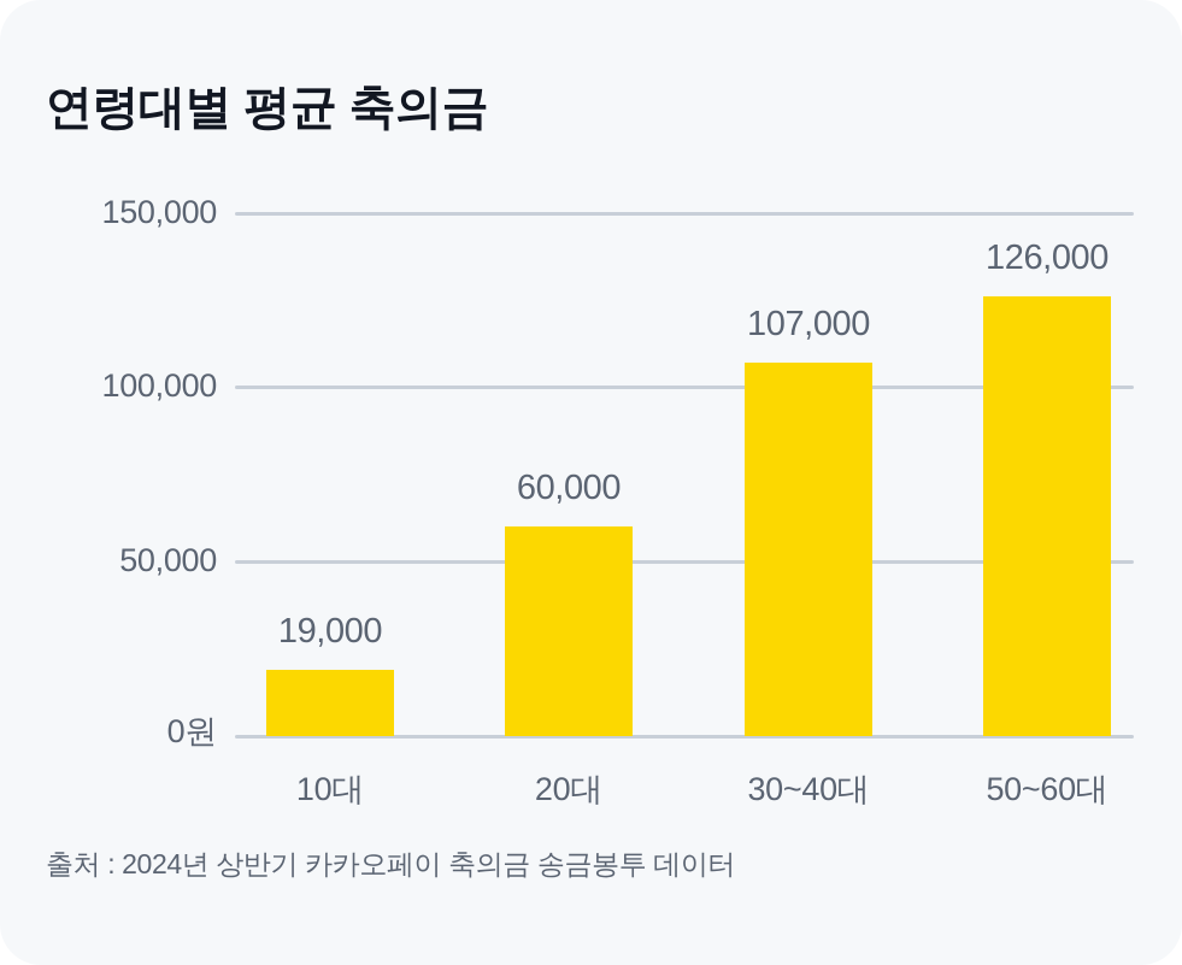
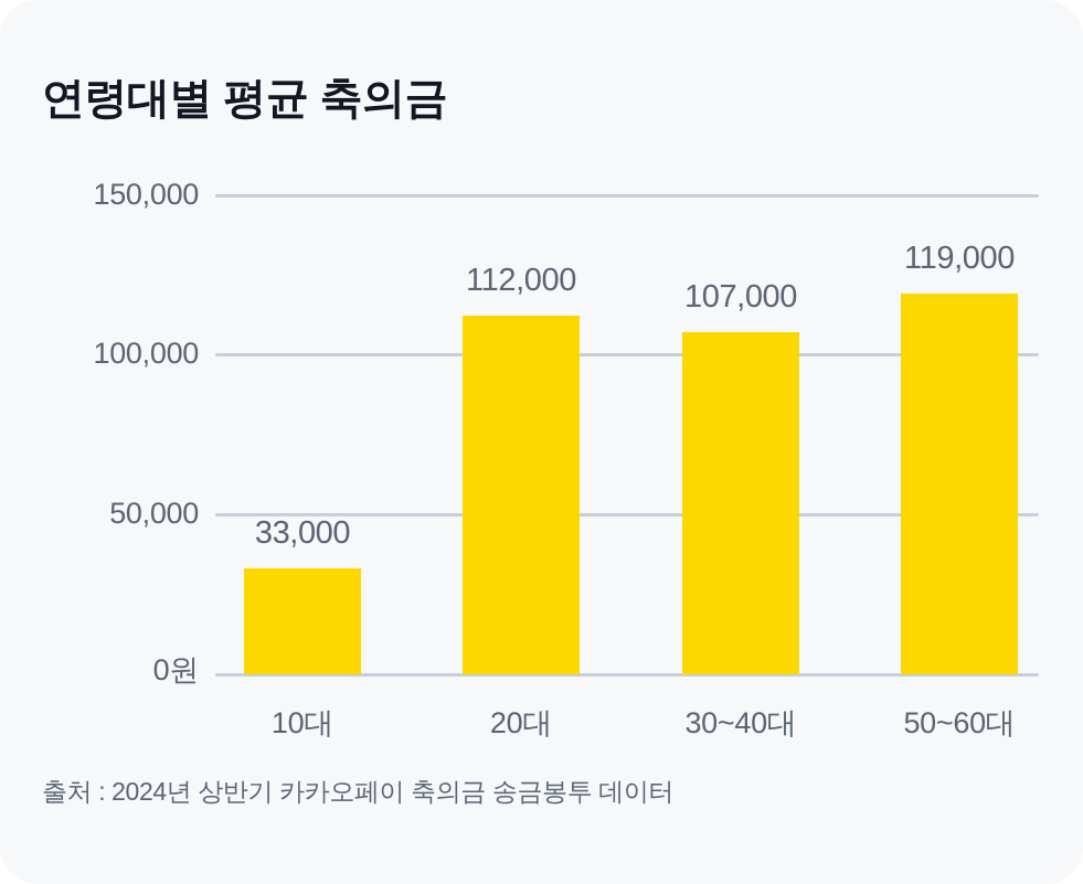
10대: 19,000 -> 33,000
20대: 60,000 -> 112,000
50~60대: 126,000 -> 119,000
